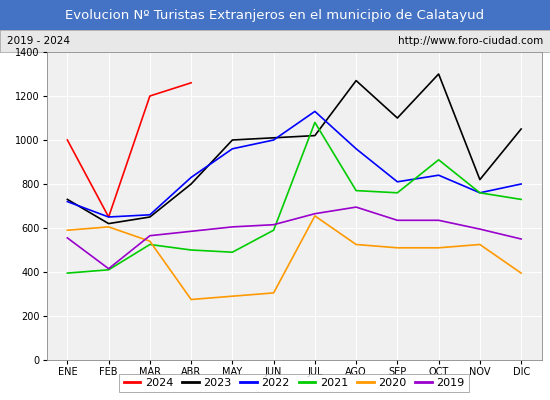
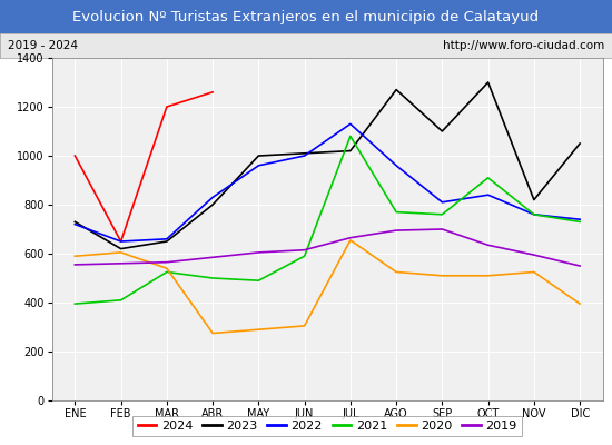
2019/FEB: 415 -> 560
2019/SEP: 635 -> 700
2022/DIC: 800 -> 740
